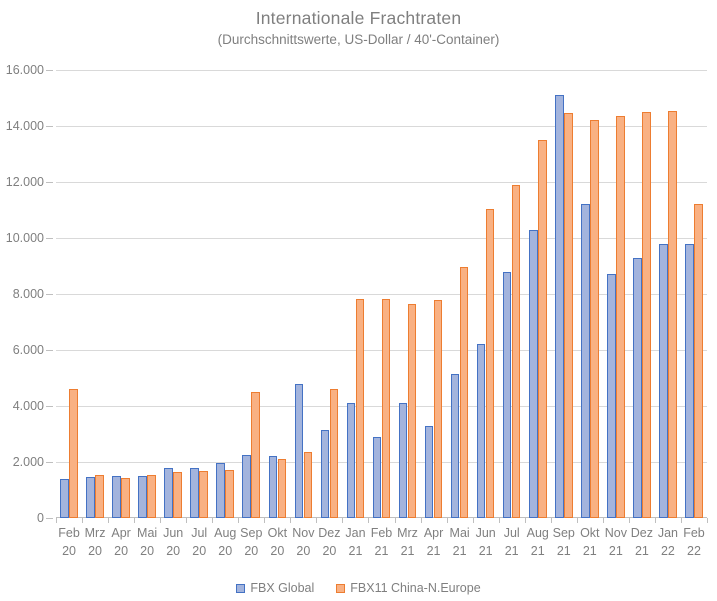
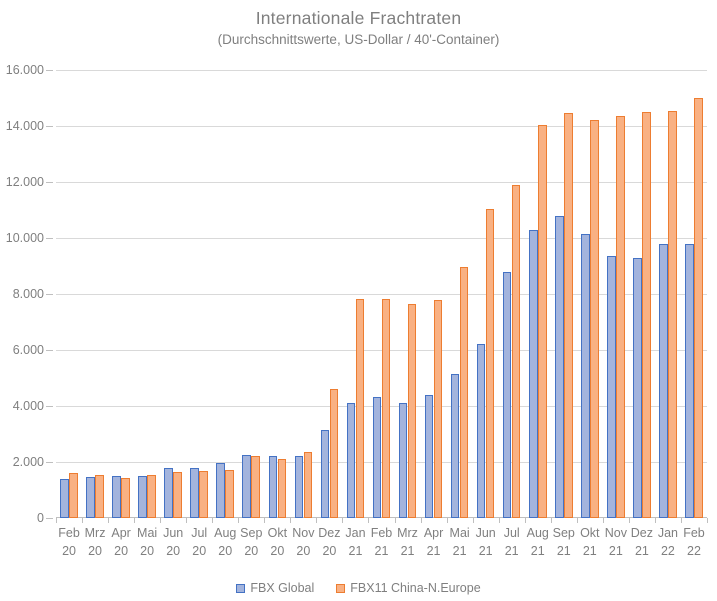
FBX11 China-N.Europe/Feb 20: 4600 -> 1600
FBX11 China-N.Europe/Sep 20: 4500 -> 2200
FBX Global/Nov 20: 4800 -> 2200
FBX Global/Feb 21: 2900 -> 4300
FBX Global/Apr 21: 3300 -> 4400
FBX11 China-N.Europe/Aug 21: 13500 -> 14000
FBX Global/Sep 21: 15100 -> 10800
FBX Global/Okt 21: 11200 -> 10200
FBX Global/Nov 21: 8700 -> 9400
FBX11 China-N.Europe/Feb 22: 11200 -> 15000
